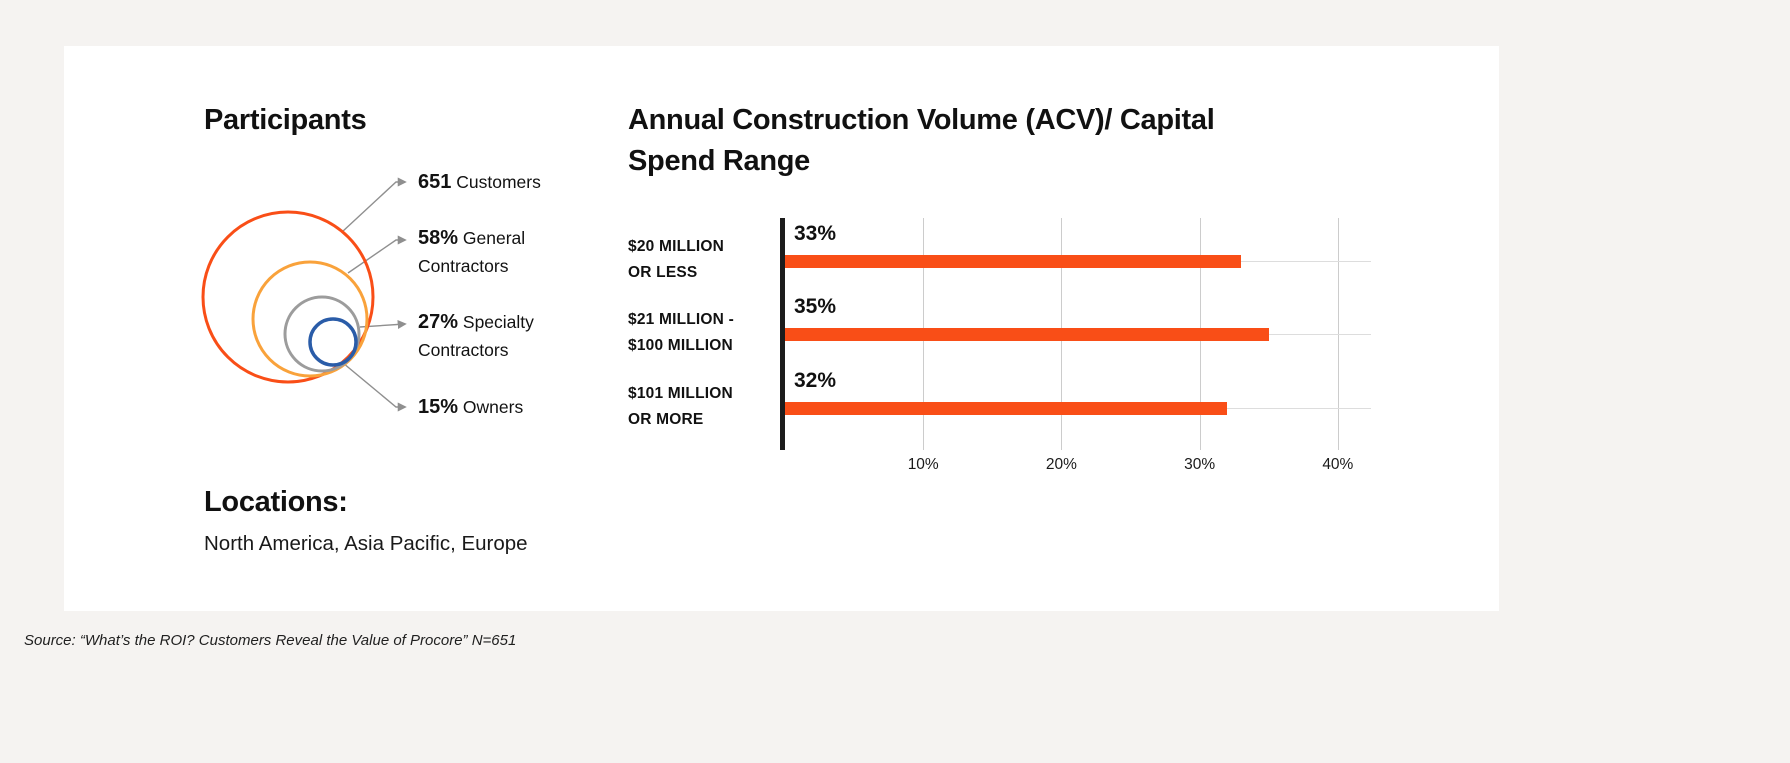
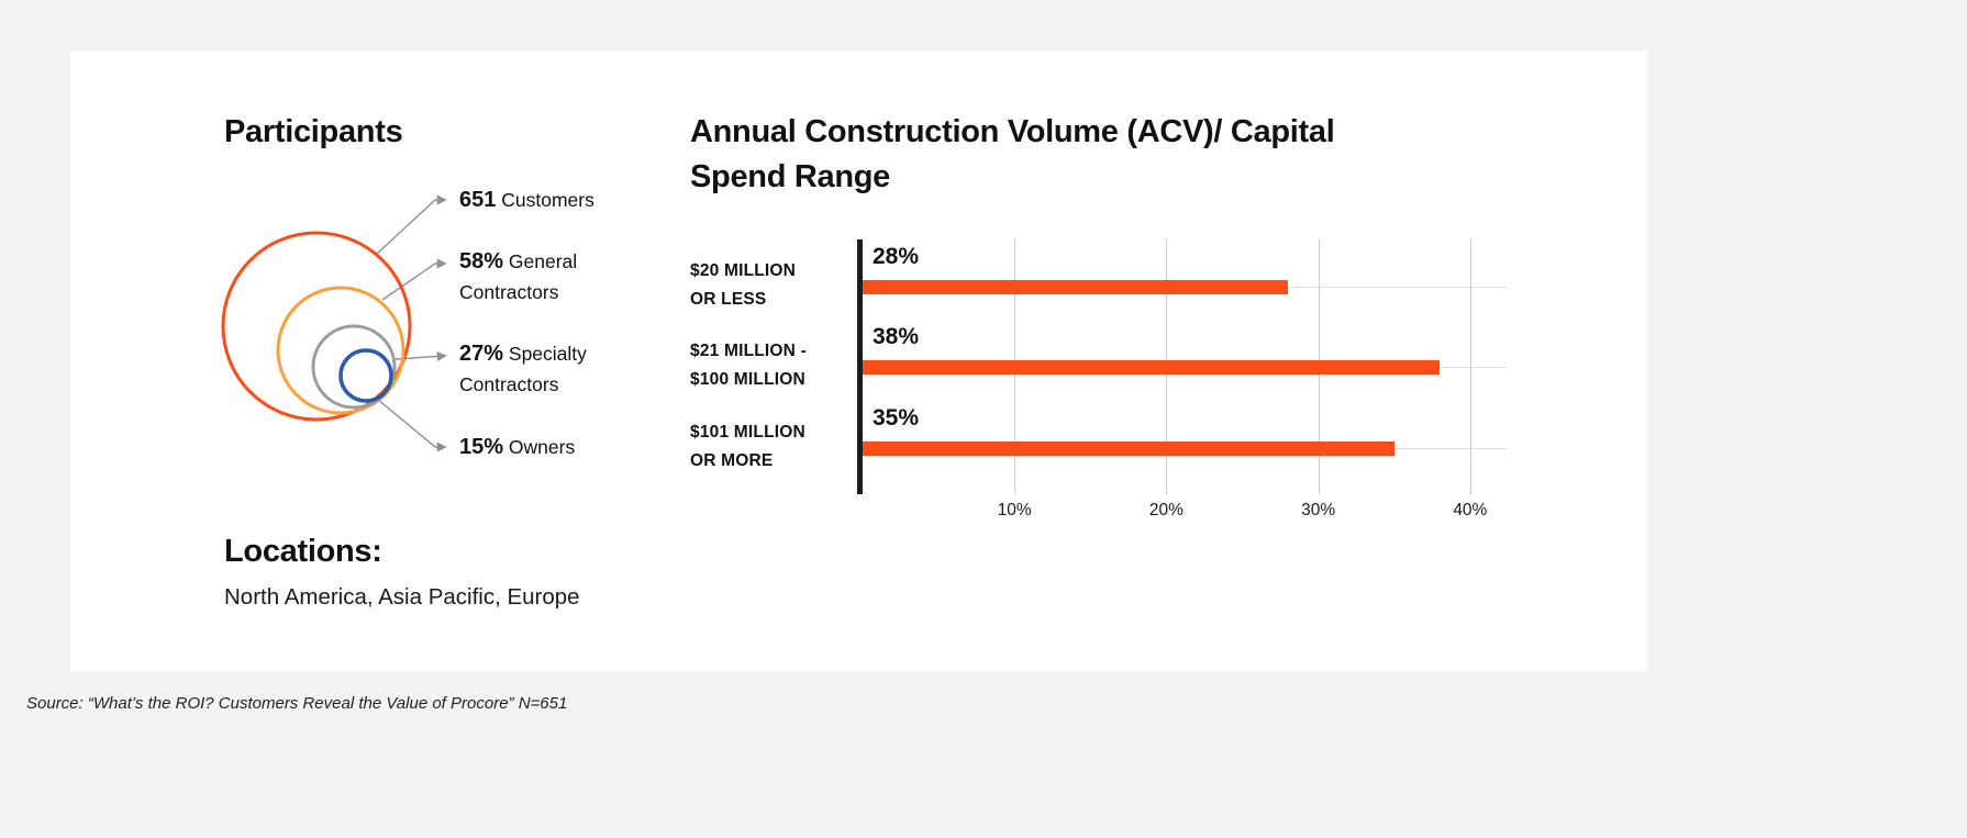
$20 MILLION OR LESS: 33% -> 28%
$21 MILLION - $100 MILLION: 35% -> 38%
$101 MILLION OR MORE: 32% -> 35%
